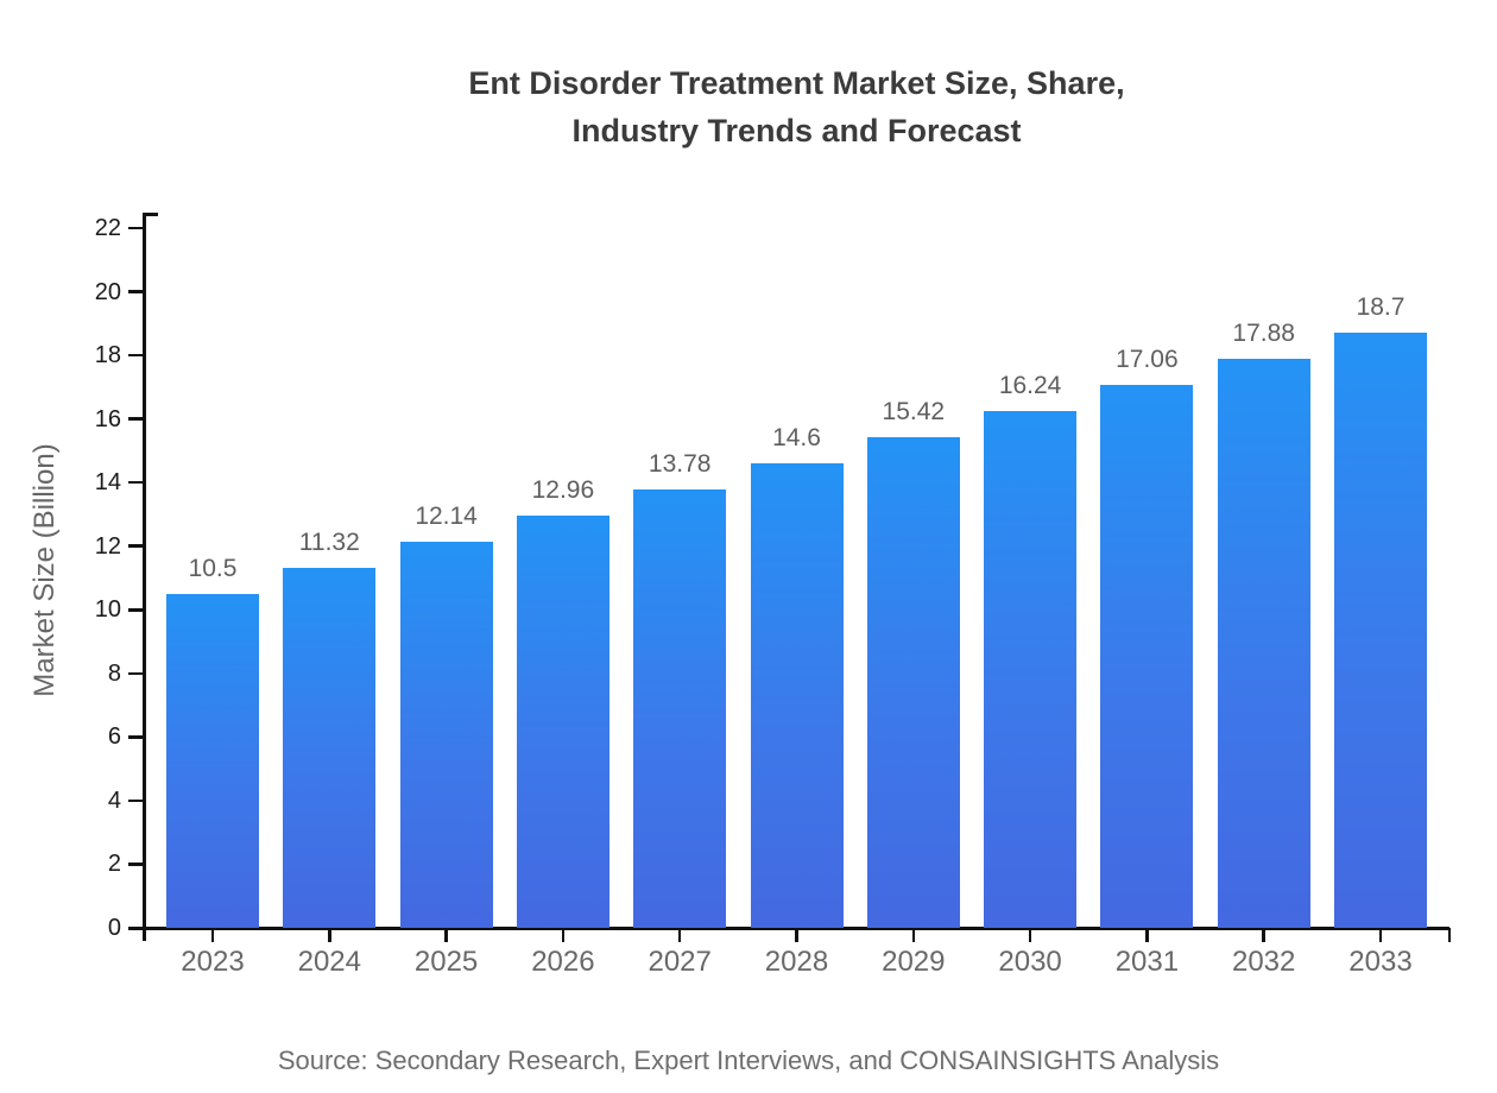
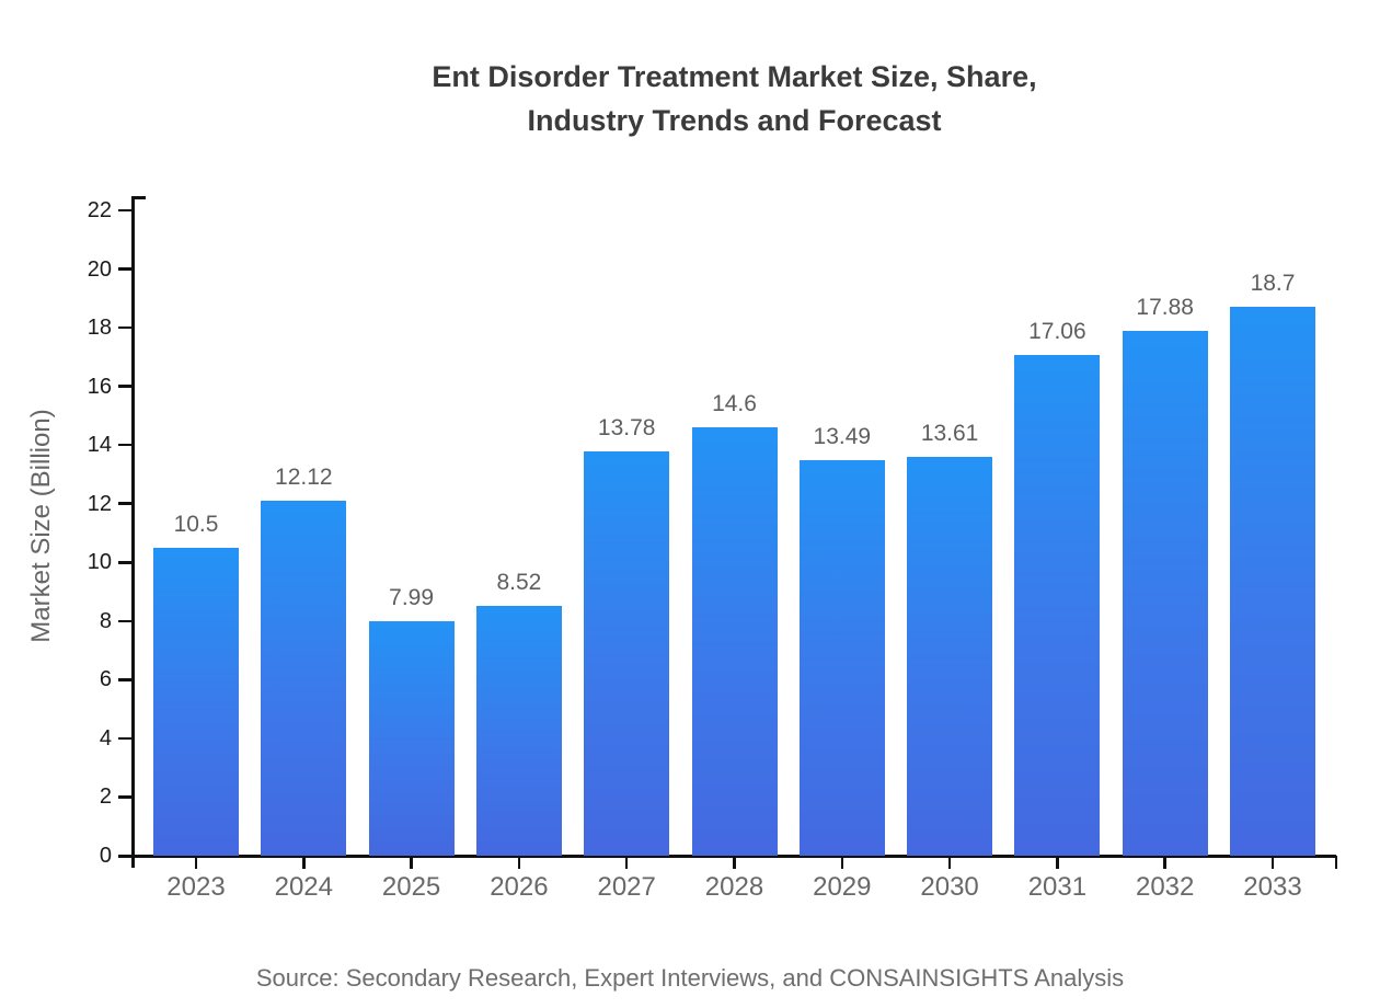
2024: 11.32 -> 12.12
2025: 12.14 -> 7.99
2026: 12.96 -> 8.52
2029: 15.42 -> 13.49
2030: 16.24 -> 13.61
